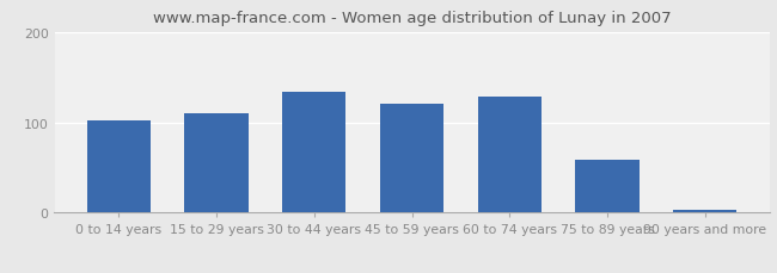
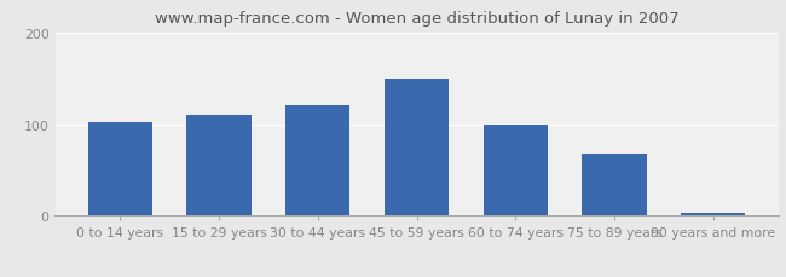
30 to 44 years: 134 -> 120
45 to 59 years: 120 -> 150
60 to 74 years: 128 -> 99
75 to 89 years: 58 -> 68
